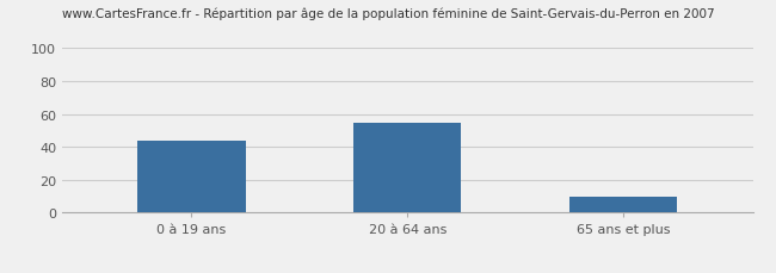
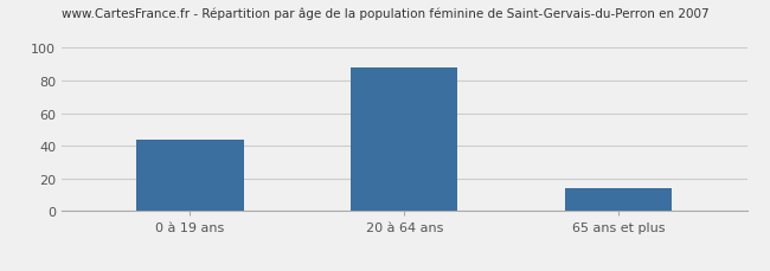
20 à 64 ans: 55 -> 88
65 ans et plus: 10 -> 14
